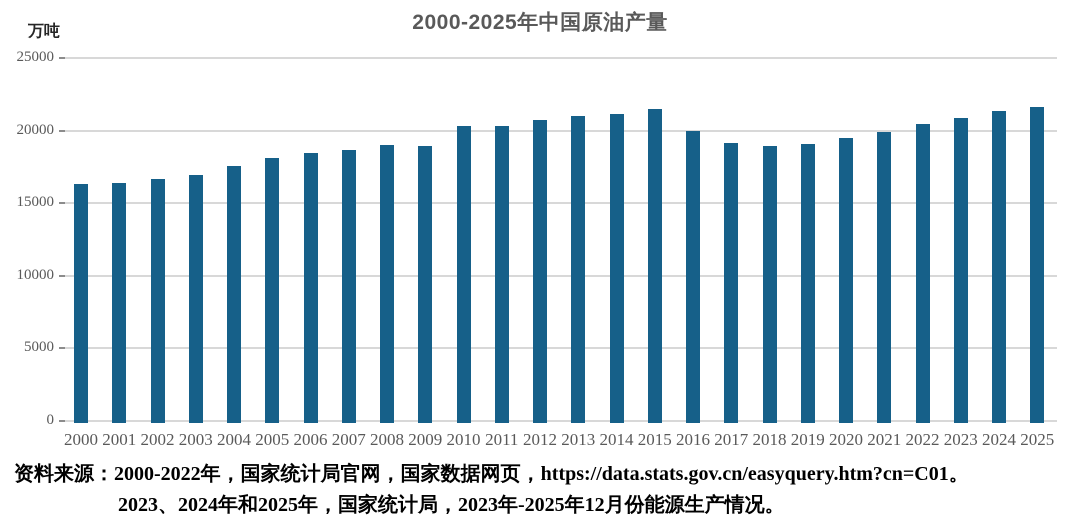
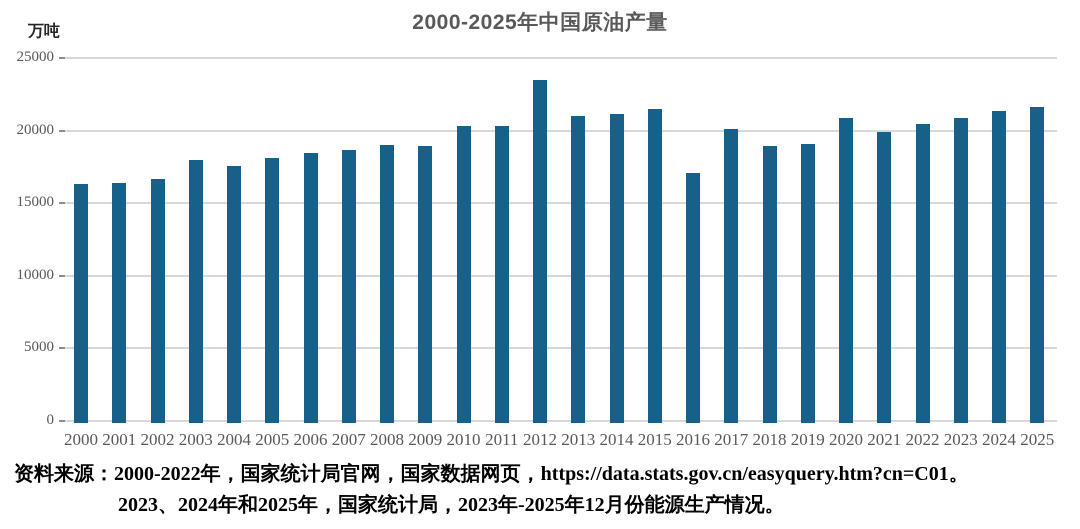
2003: 17000 -> 18000
2012: 20700 -> 23500
2016: 20000 -> 17100
2017: 19200 -> 20100
2020: 19500 -> 20900
